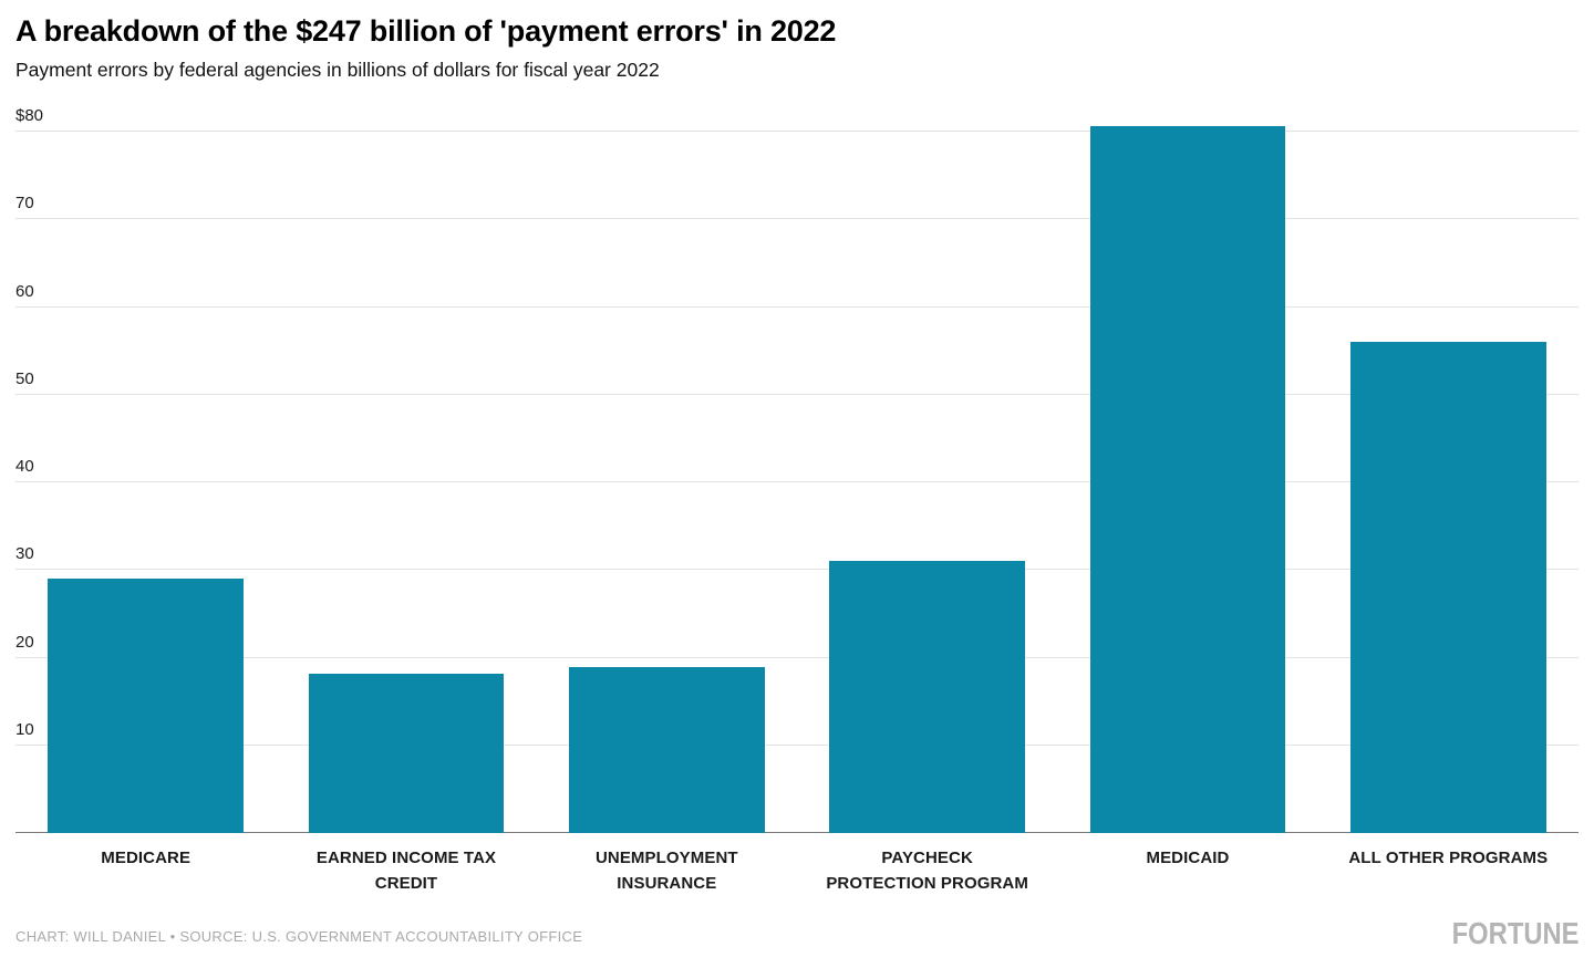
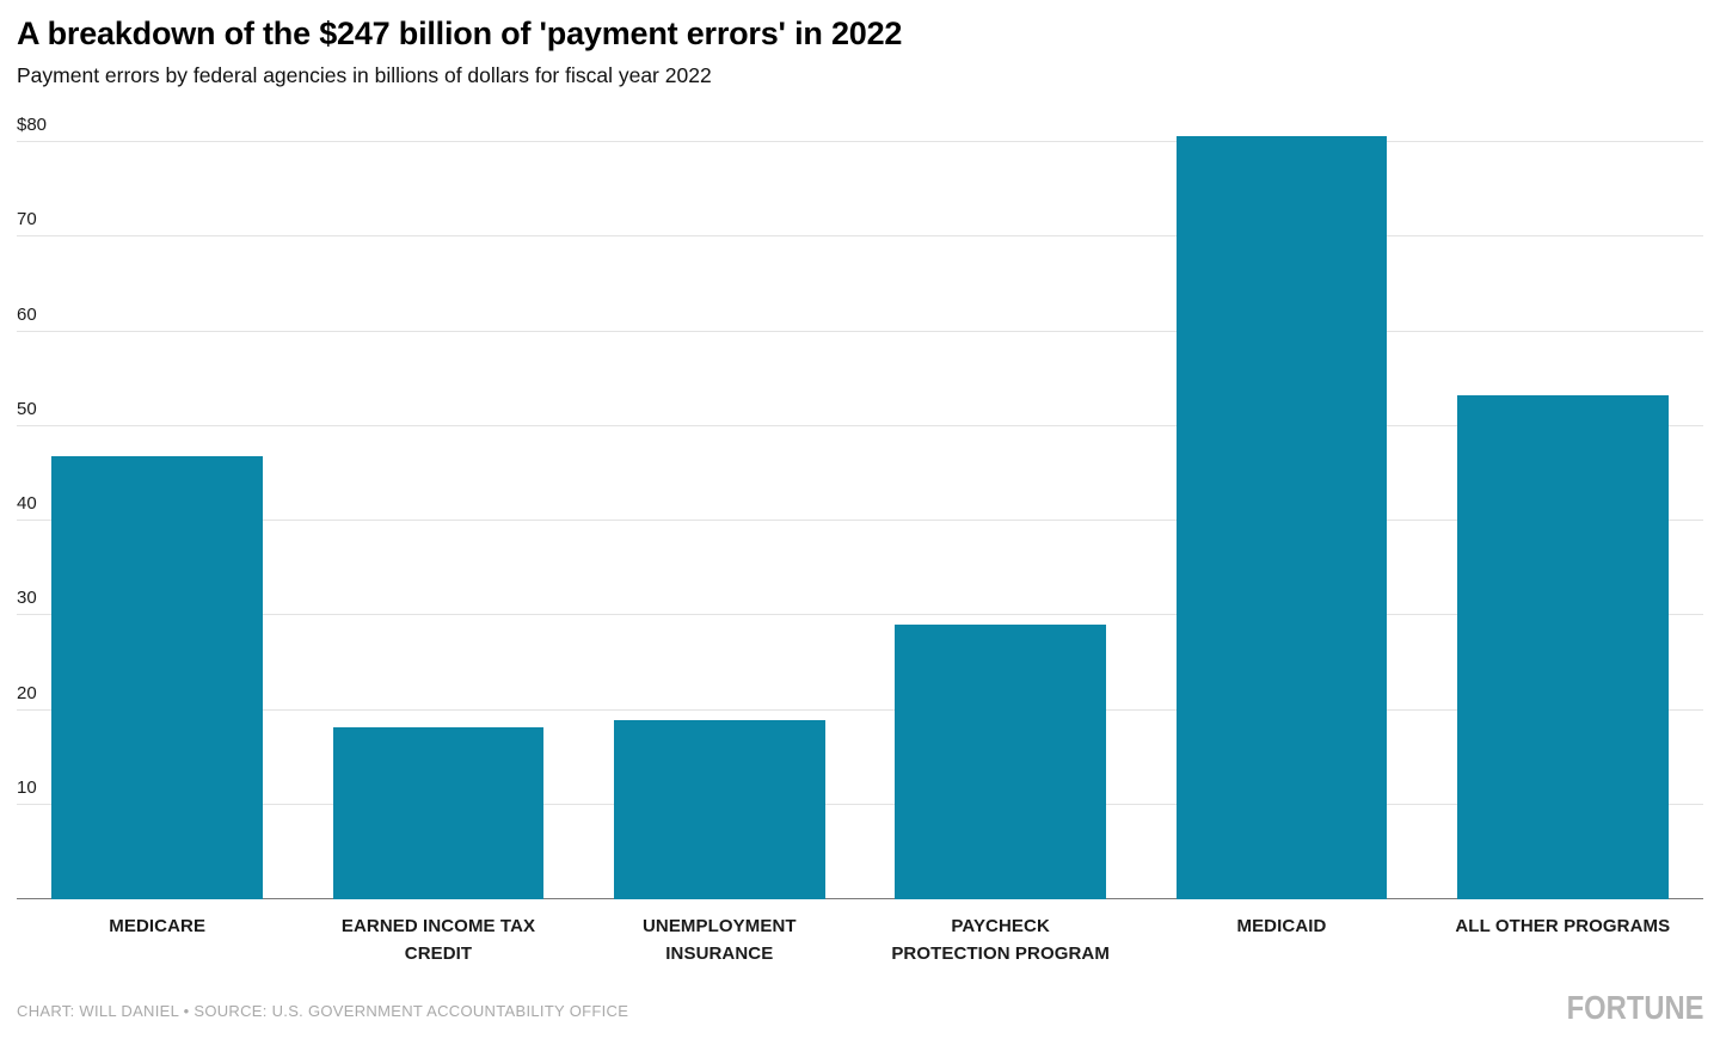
MEDICARE: $29 -> $47
PAYCHECK PROTECTION PROGRAM: $31 -> $29
ALL OTHER PROGRAMS: $56 -> $53
